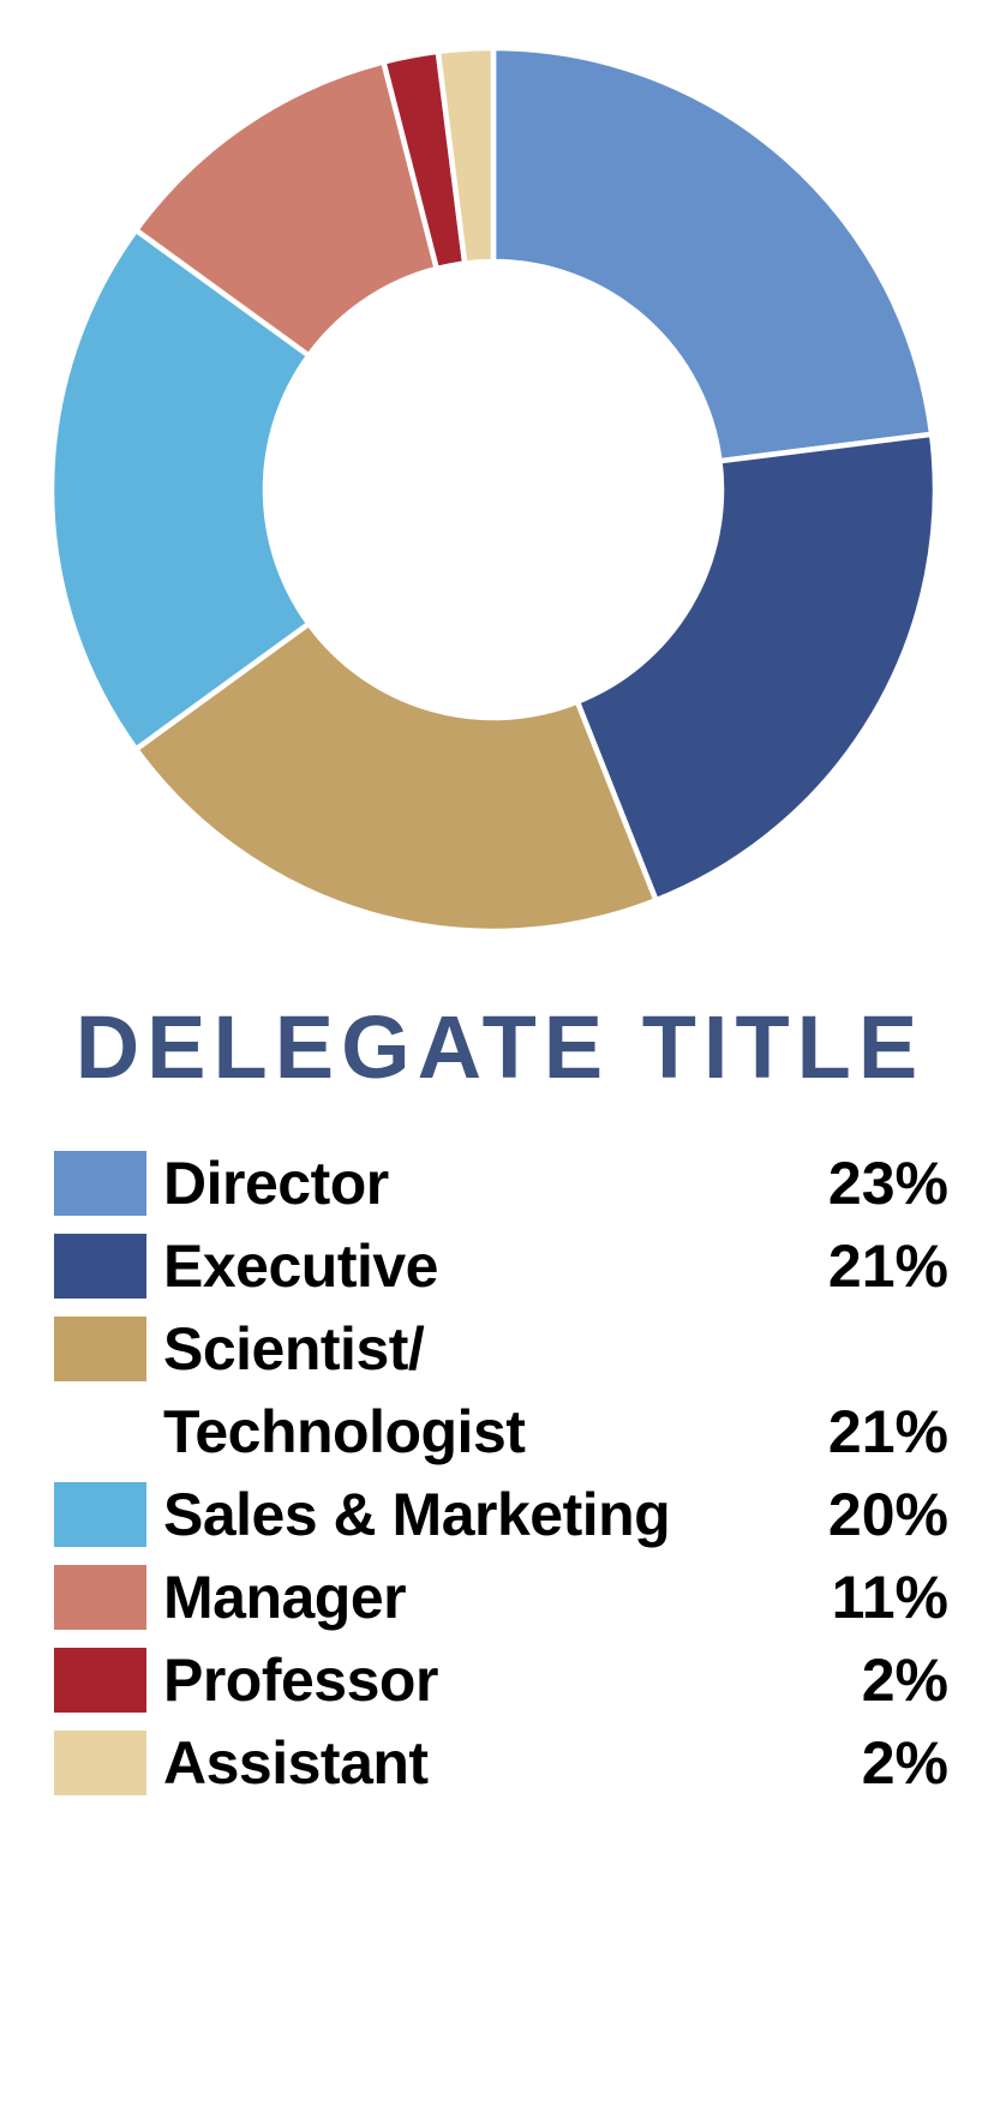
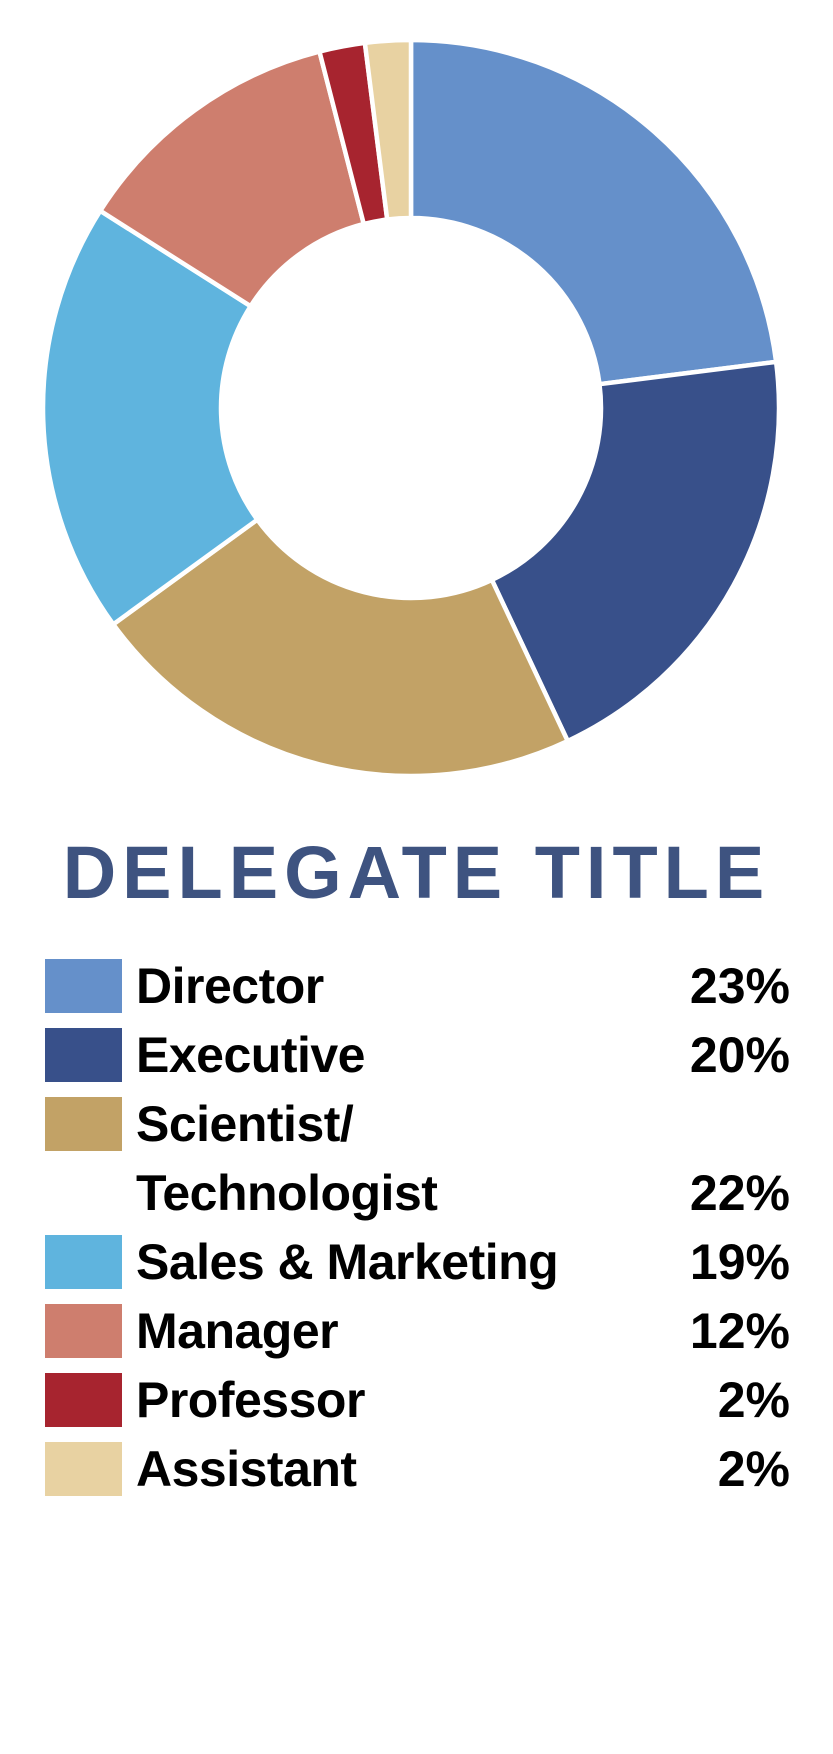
Executive: 21% -> 20%
Scientist/ Technologist: 21% -> 22%
Sales & Marketing: 20% -> 19%
Manager: 11% -> 12%
